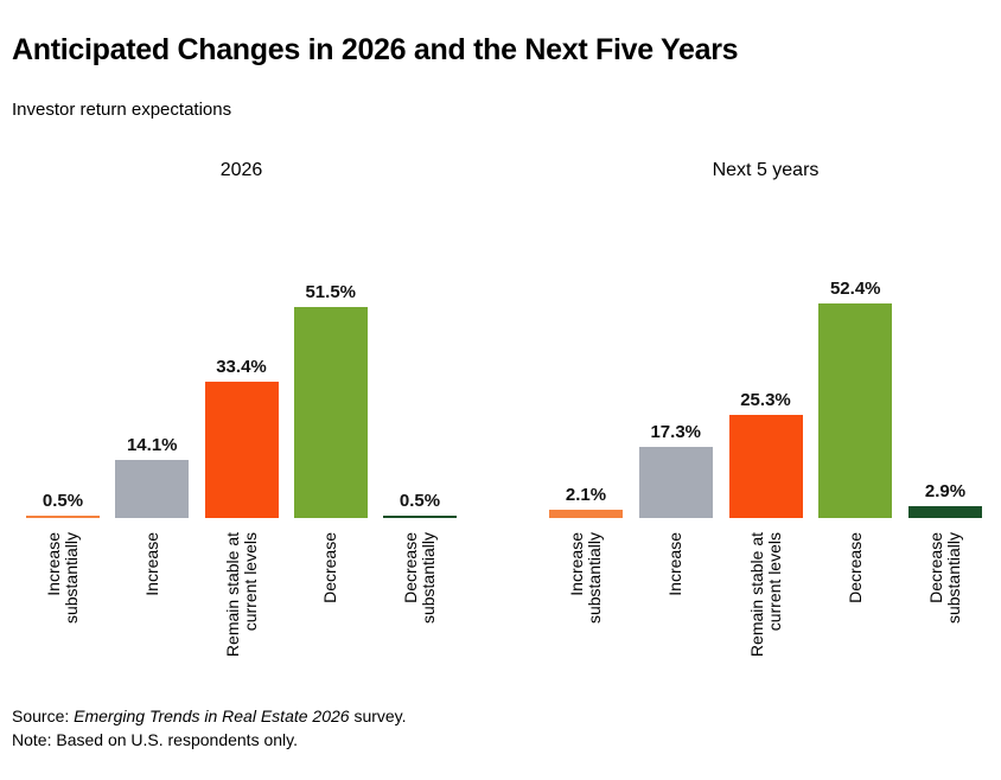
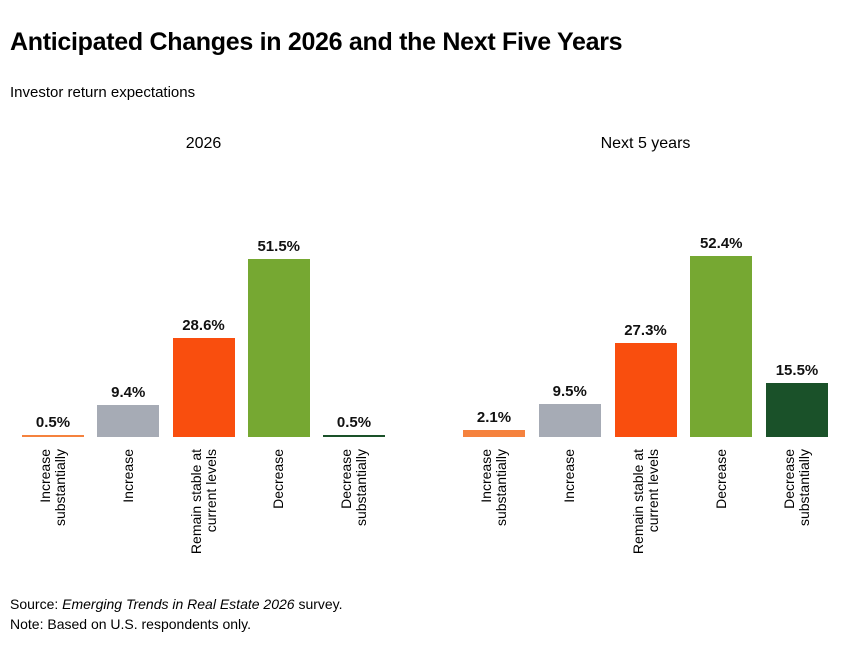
2026/Increase: 14.1% -> 9.4%
2026/Remain stable at current levels: 33.4% -> 28.6%
Next 5 years/Increase: 17.3% -> 9.5%
Next 5 years/Remain stable at current levels: 25.3% -> 27.3%
Next 5 years/Decrease substantially: 2.9% -> 15.5%
